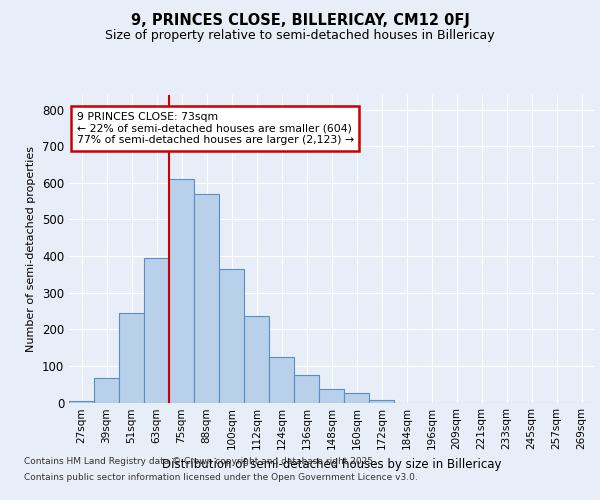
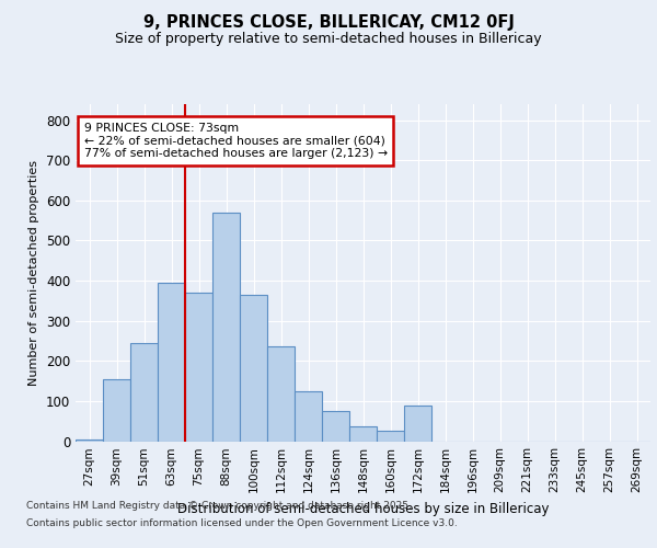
39sqm: 68 -> 155
75sqm: 610 -> 370
172sqm: 8 -> 90
